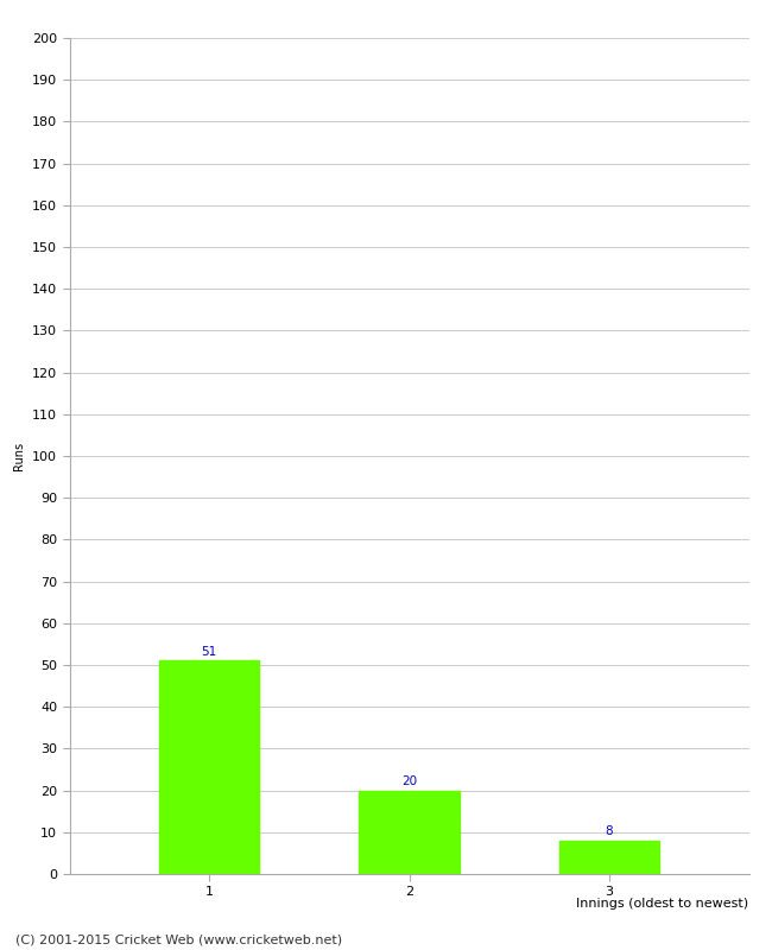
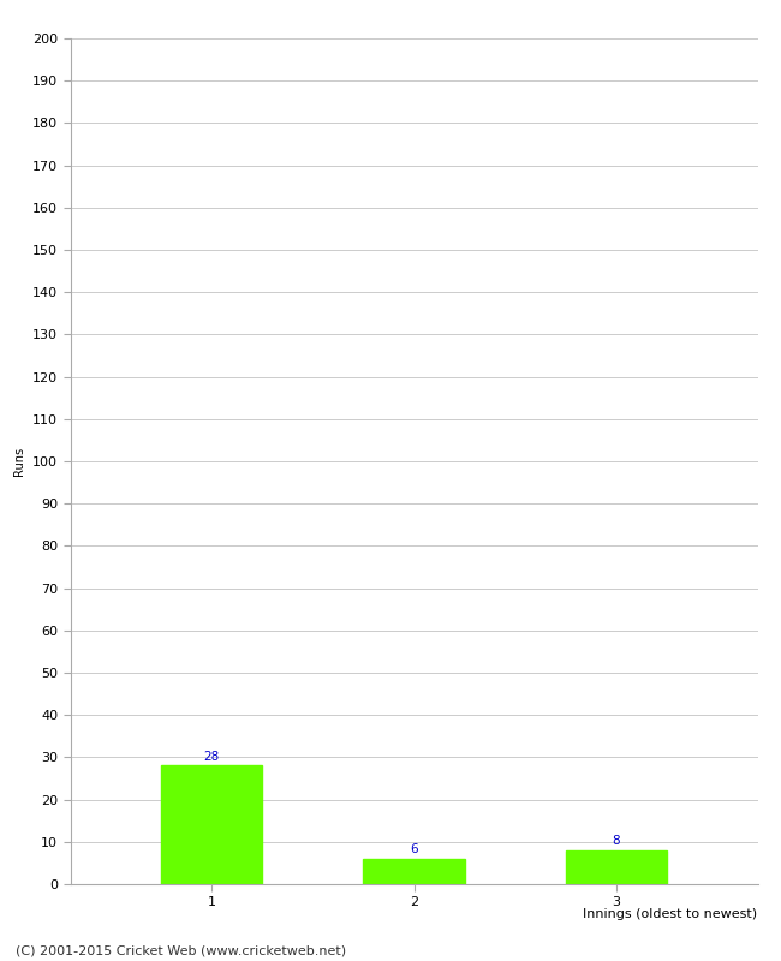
1: 51 -> 28
2: 20 -> 6
